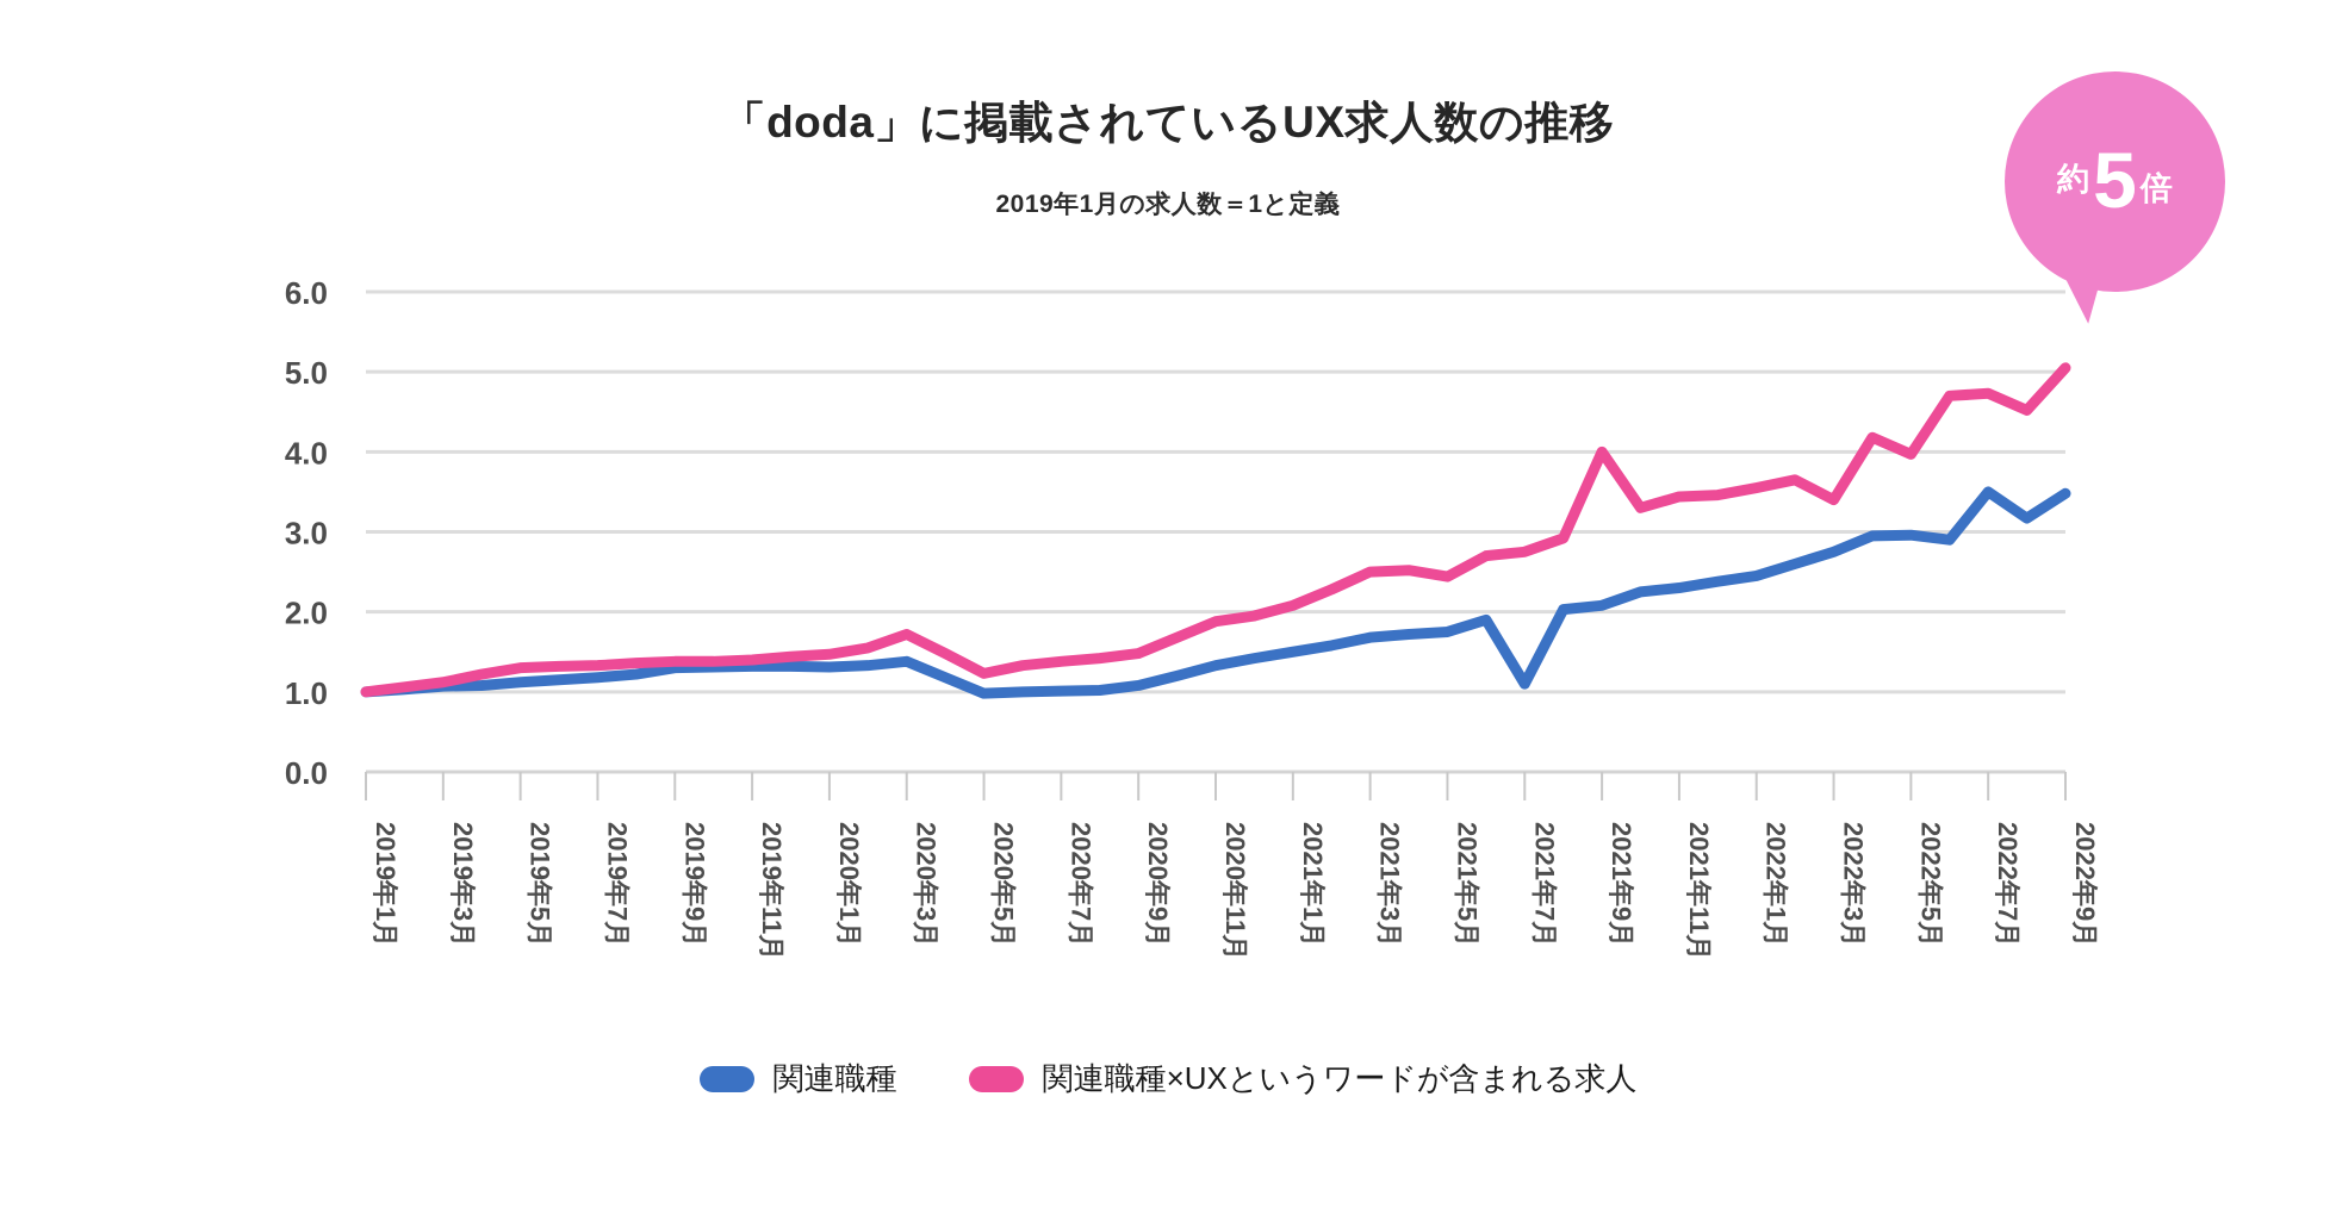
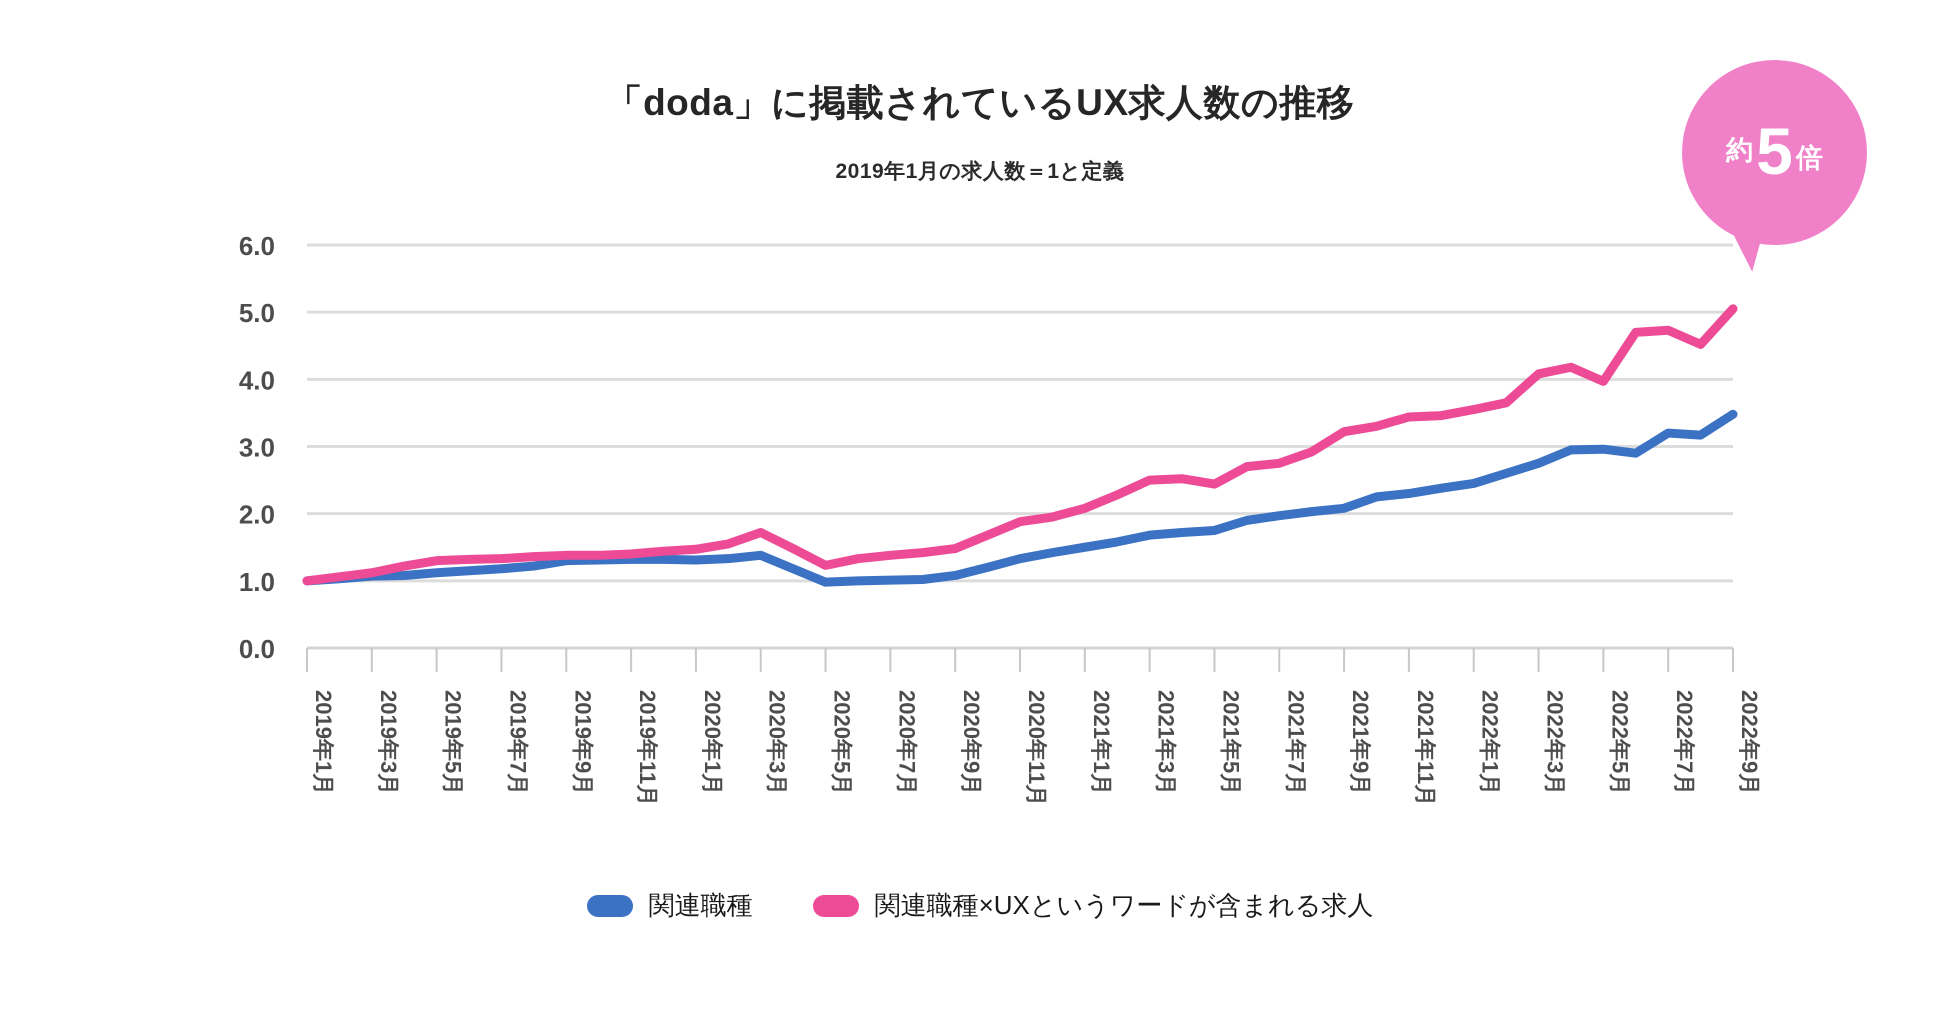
関連職種/2021年7月: 1.1 -> 2.0
関連職種×UXというワードが含まれる求人/2021年9月: 4.0 -> 3.2
関連職種×UXというワードが含まれる求人/2022年3月: 3.4 -> 4.1
関連職種/2022年7月: 3.5 -> 3.2
